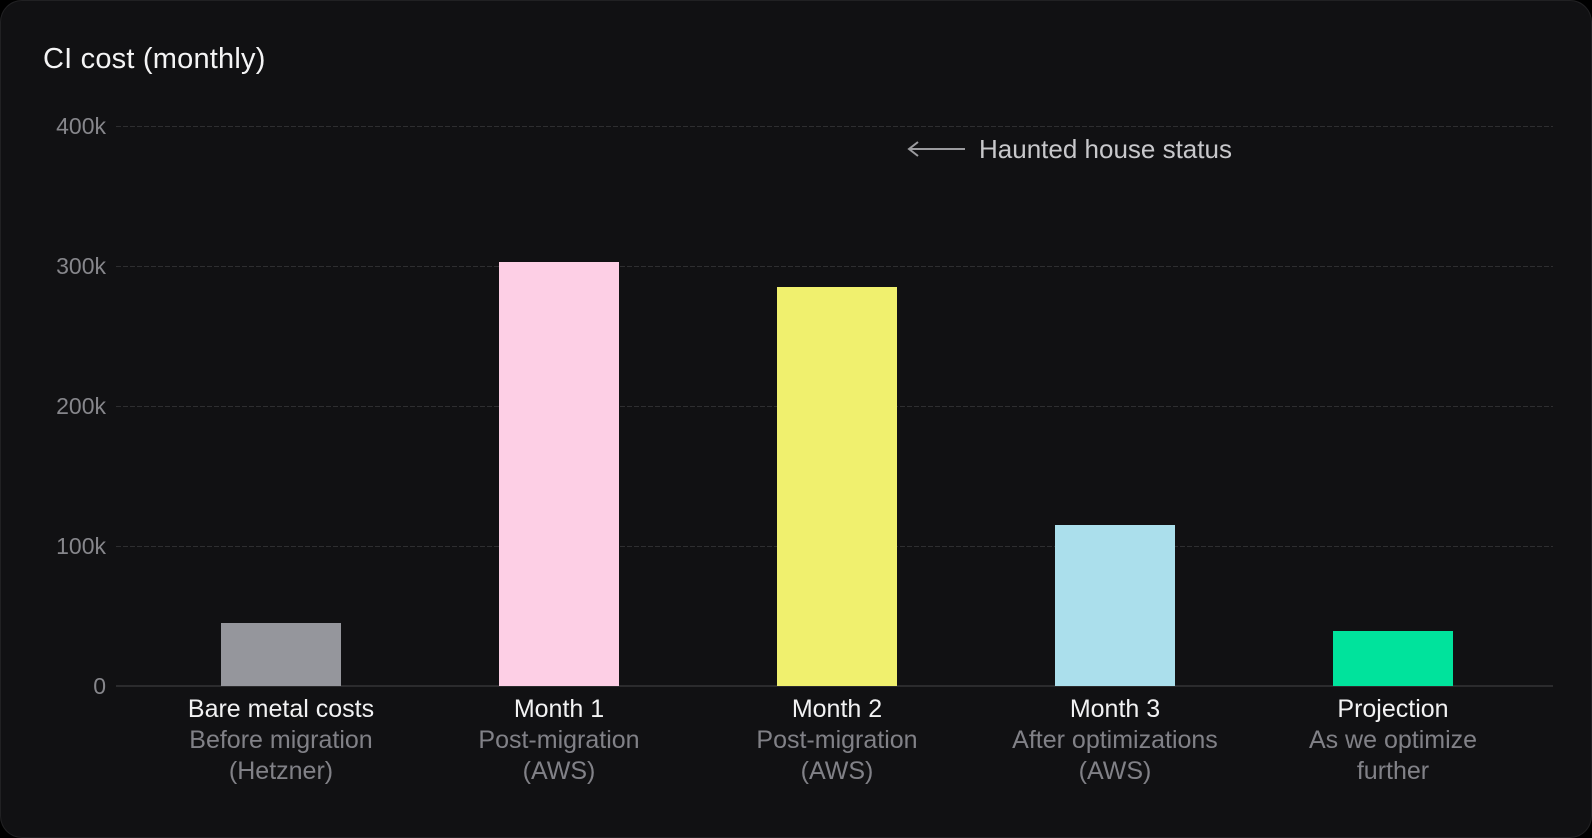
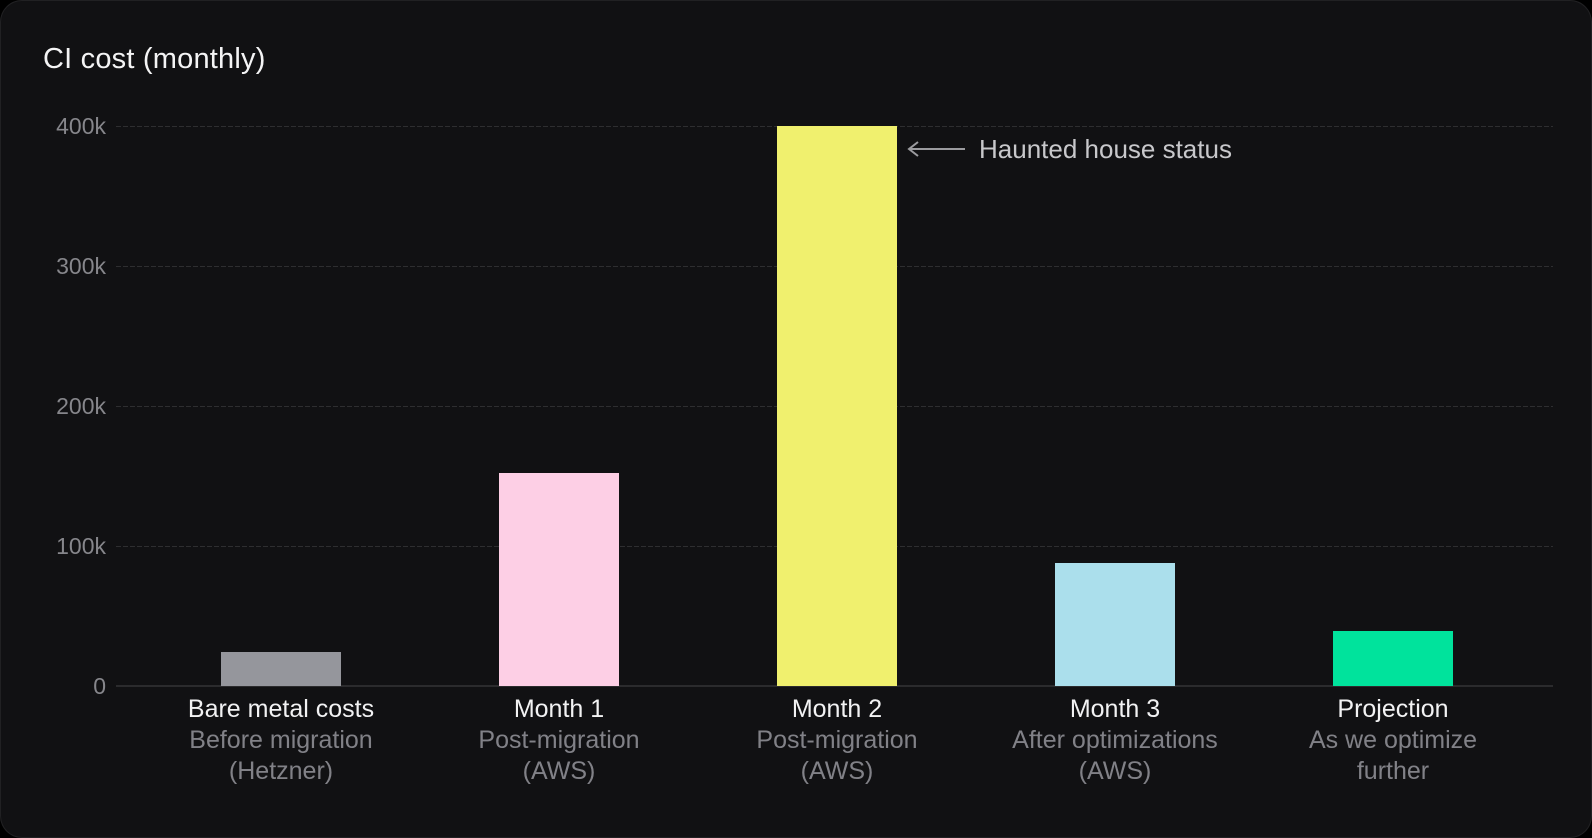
Bare metal costs: 45k -> 24k
Month 1: 303k -> 152k
Month 2: 285k -> 400k
Month 3: 115k -> 88k
